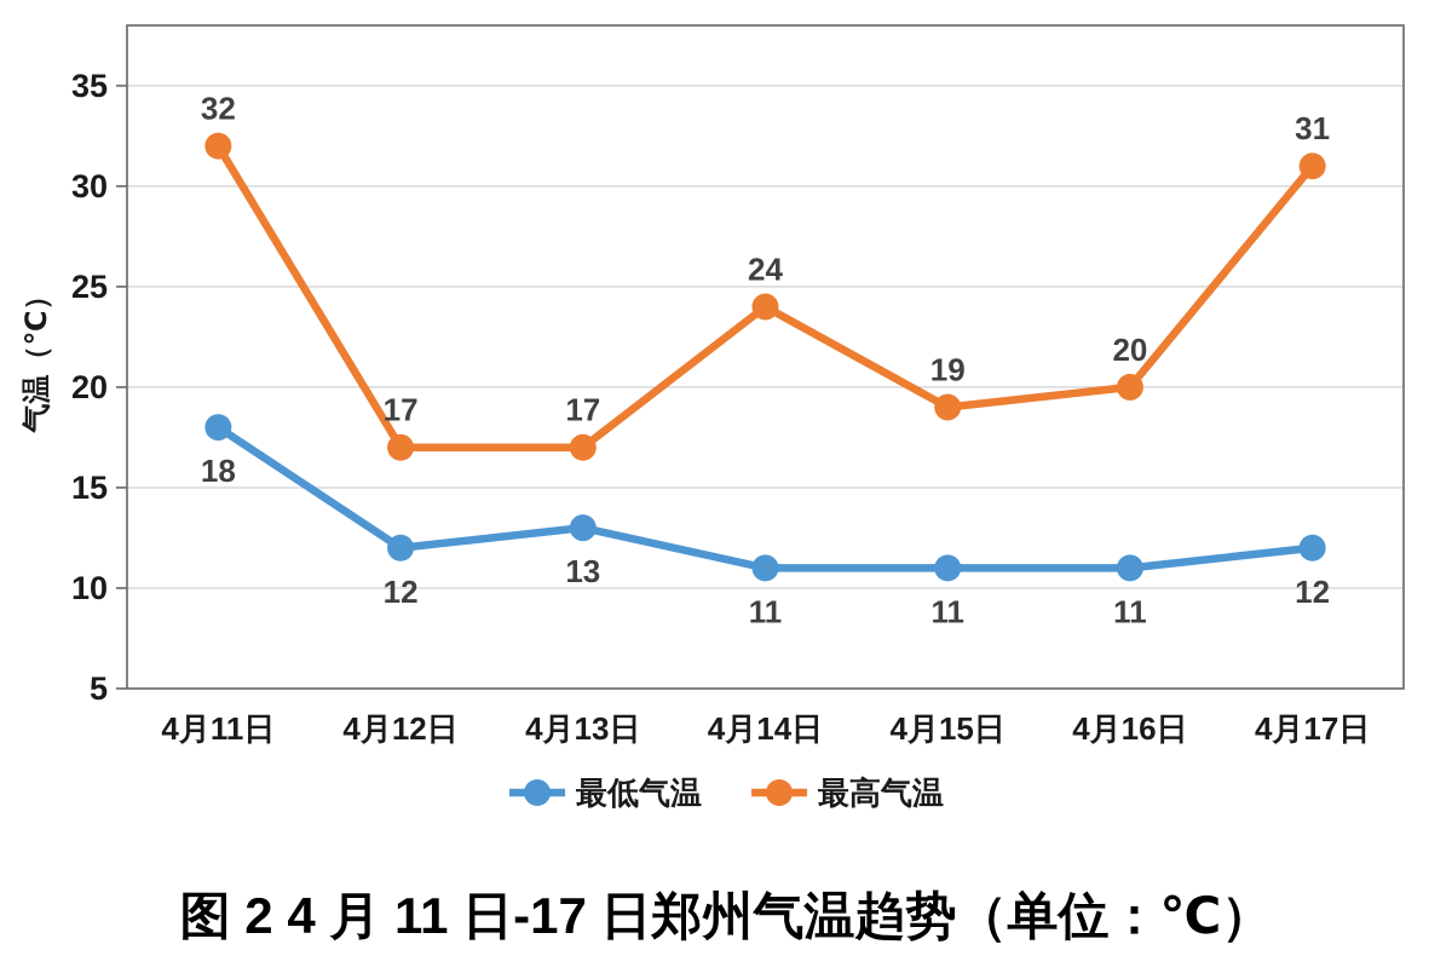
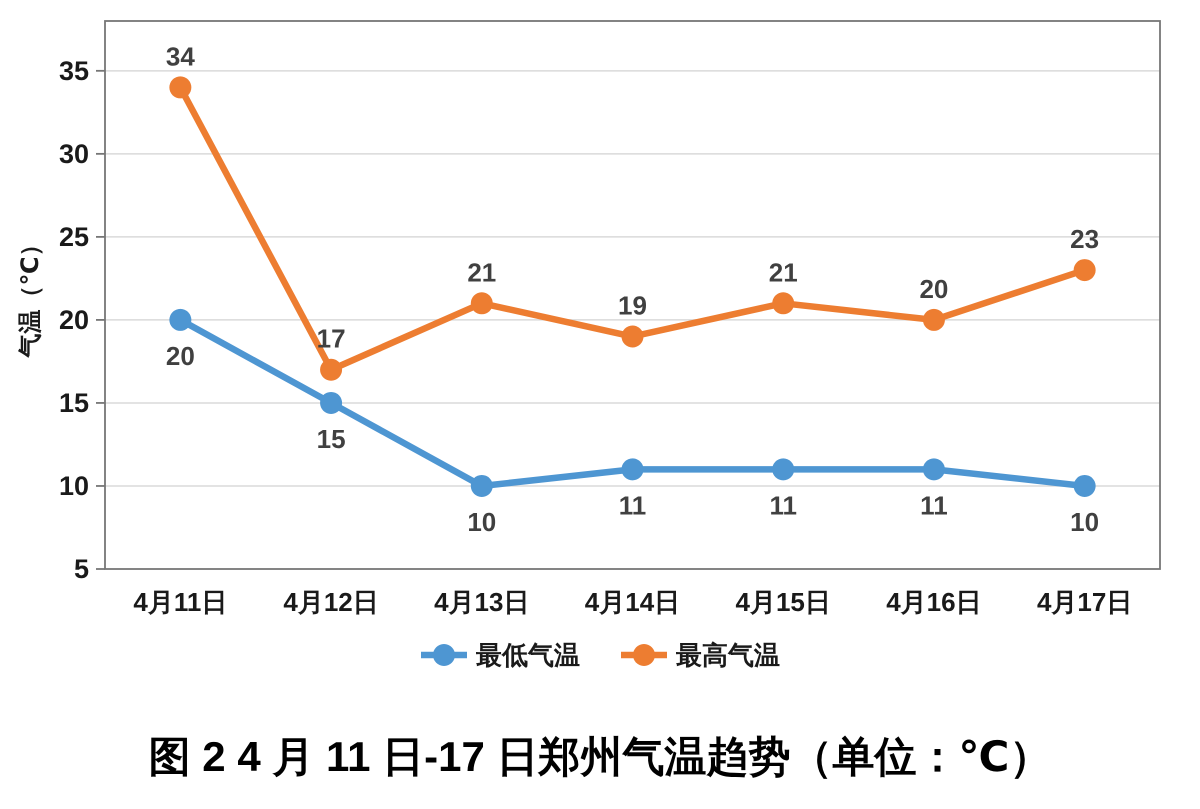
最低气温/4月11日: 18 -> 20
最高气温/4月11日: 32 -> 34
最低气温/4月12日: 12 -> 15
最低气温/4月13日: 13 -> 10
最高气温/4月13日: 17 -> 21
最高气温/4月14日: 24 -> 19
最高气温/4月15日: 19 -> 21
最低气温/4月17日: 12 -> 10
最高气温/4月17日: 31 -> 23
